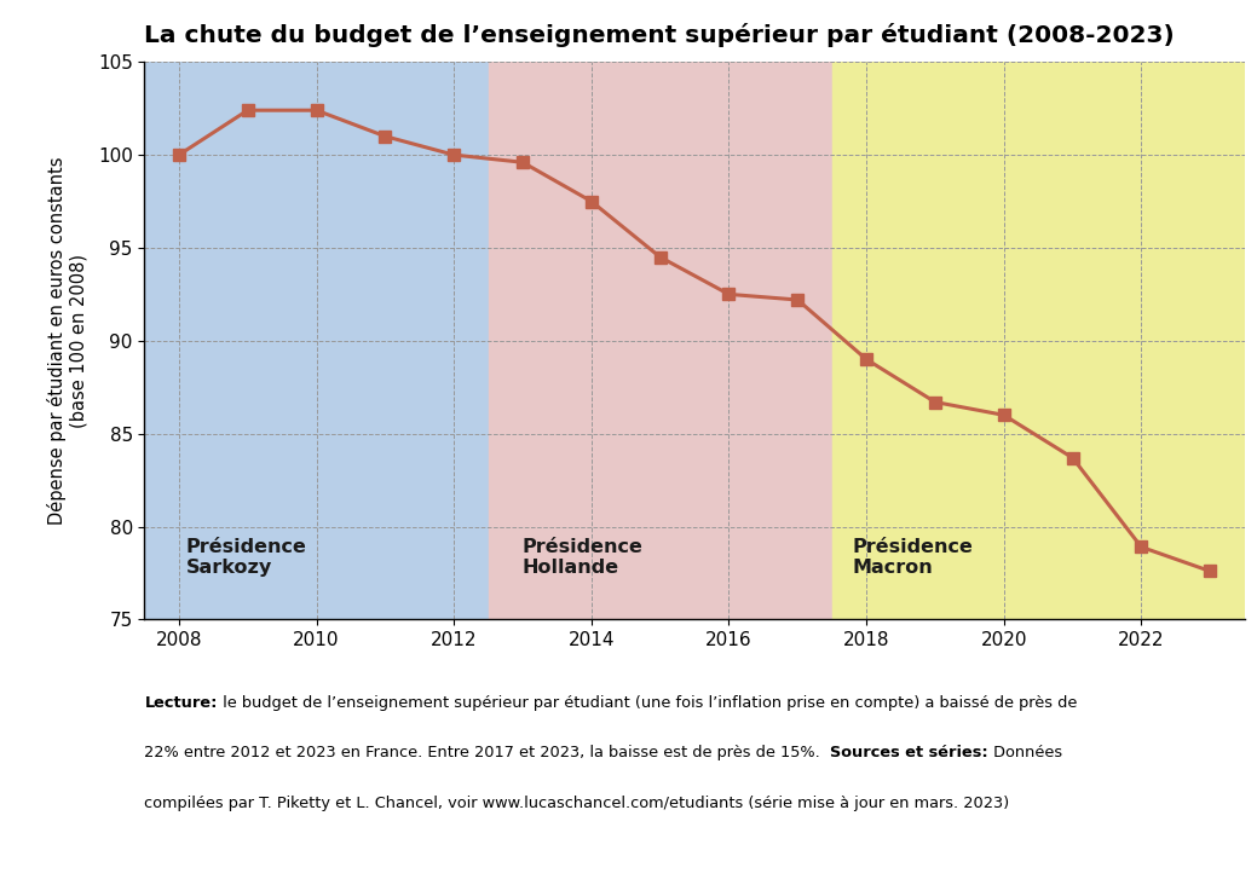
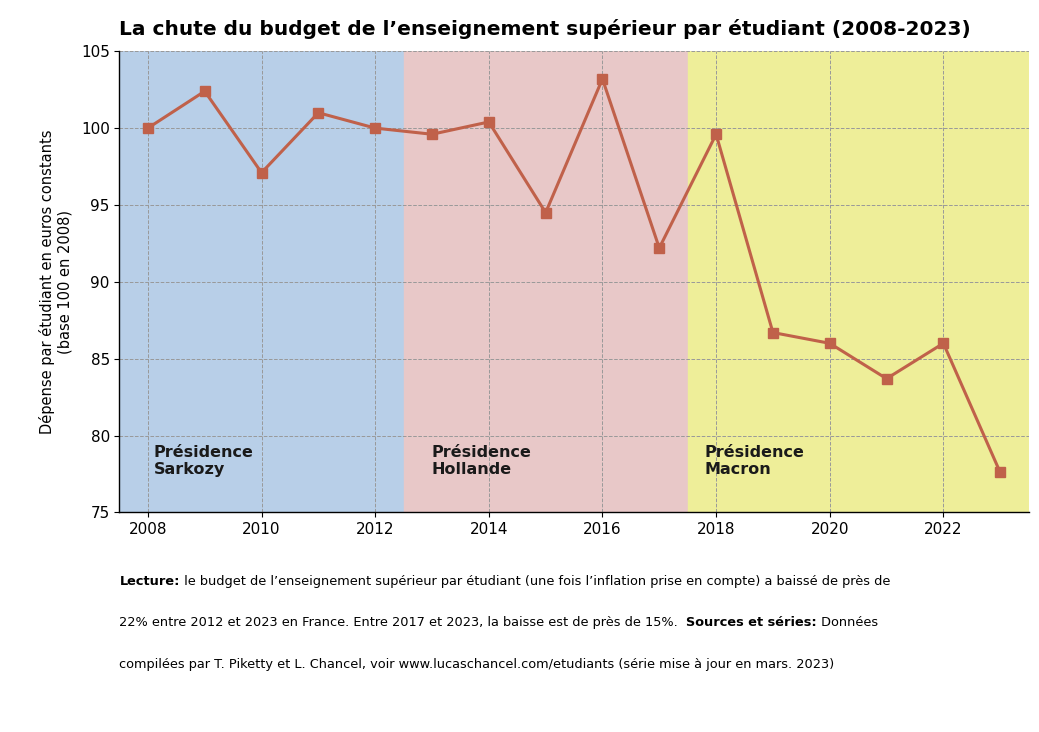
2010: 102.4 -> 97.1
2014: 97.5 -> 100.4
2016: 92.5 -> 103.2
2018: 89.0 -> 99.6
2022: 78.9 -> 86.0
